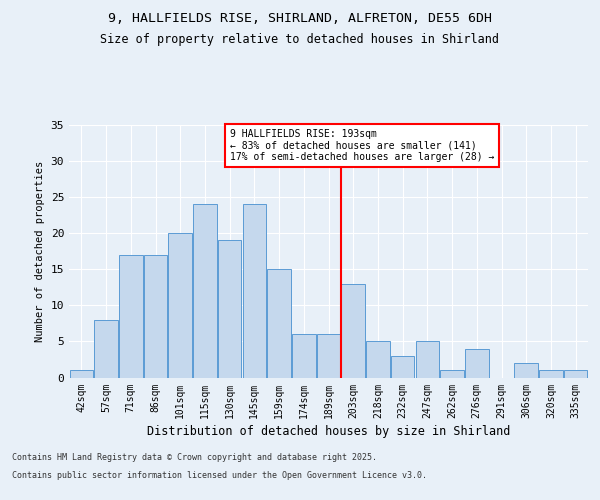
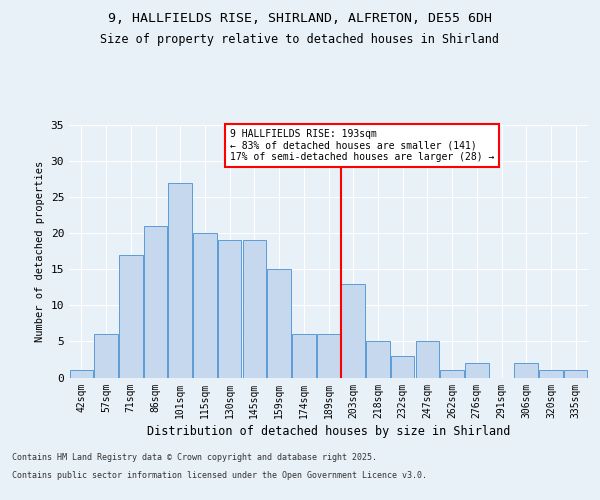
57sqm: 8 -> 6
86sqm: 17 -> 21
101sqm: 20 -> 27
115sqm: 24 -> 20
145sqm: 24 -> 19
276sqm: 4 -> 2
